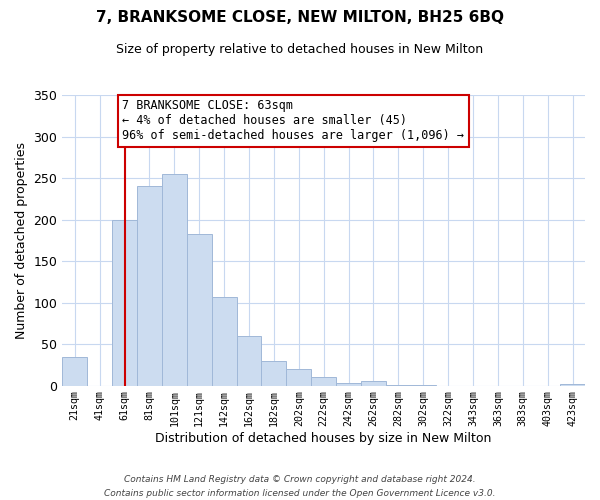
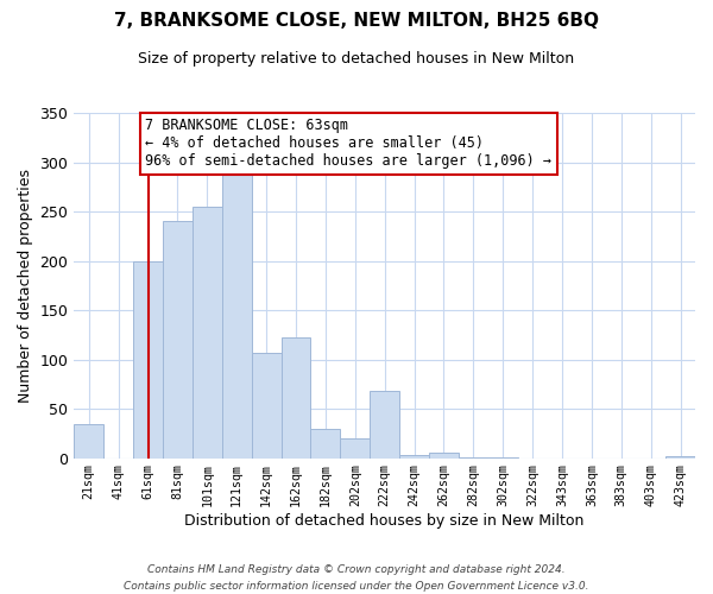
121sqm: 183 -> 288
162sqm: 60 -> 122
222sqm: 10 -> 68
